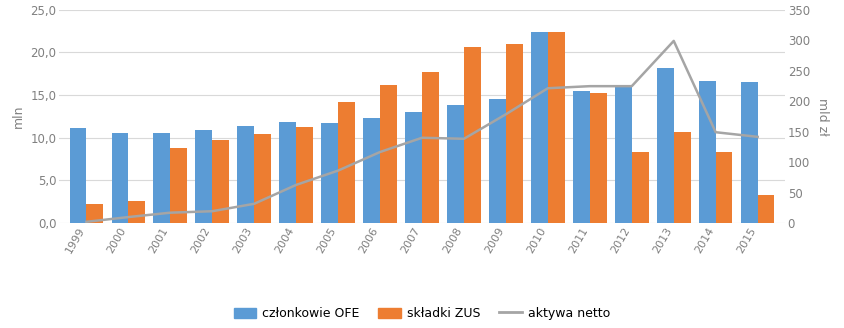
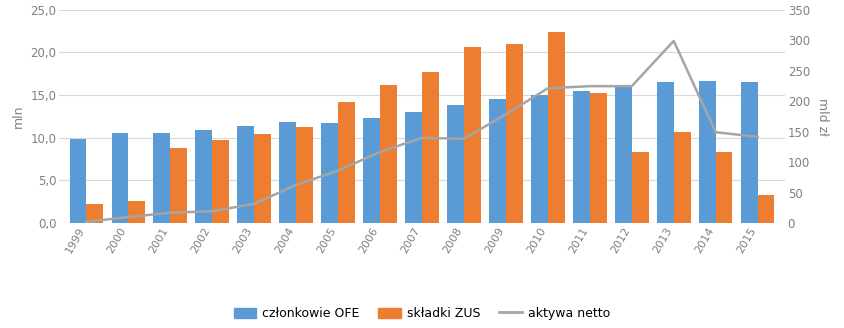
członkowie OFE/1999: 11,2 -> 9,8
członkowie OFE/2010: 22,4 -> 15,0
członkowie OFE/2013: 18,2 -> 16,5
